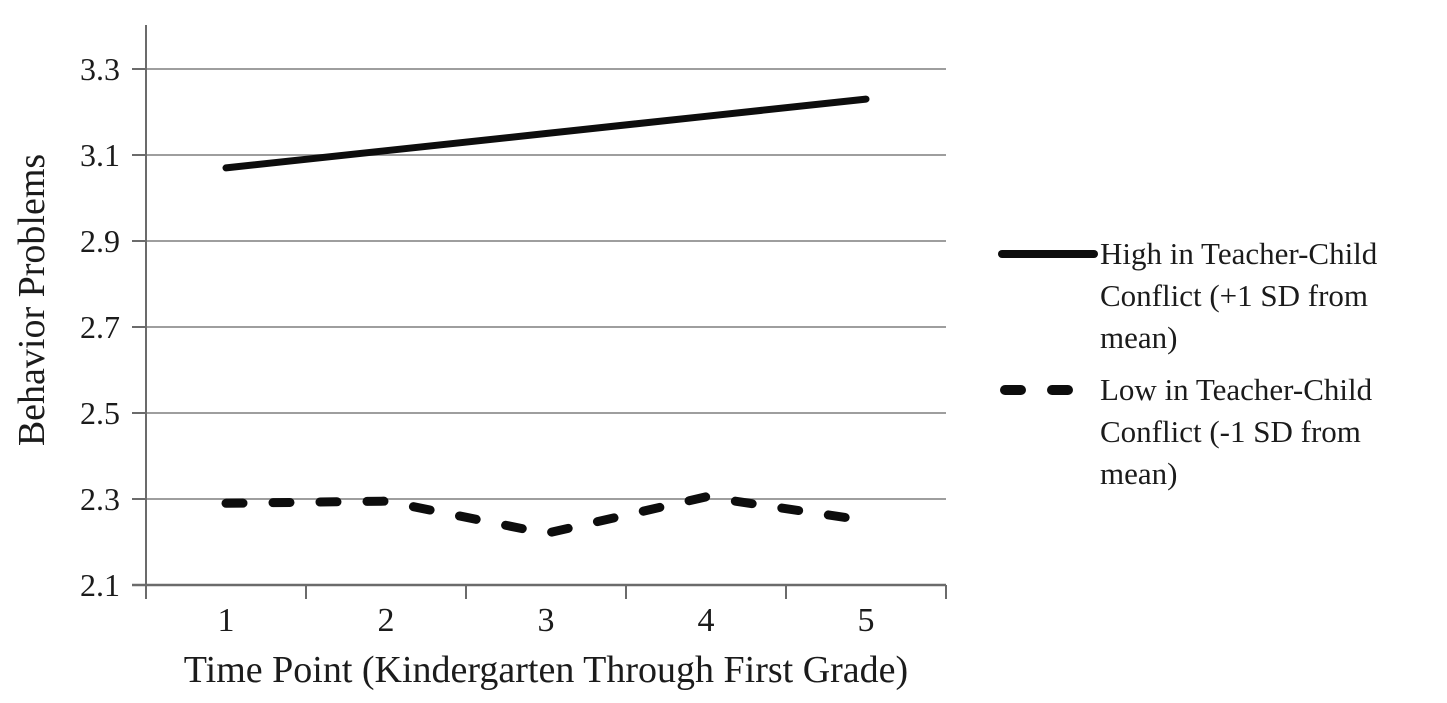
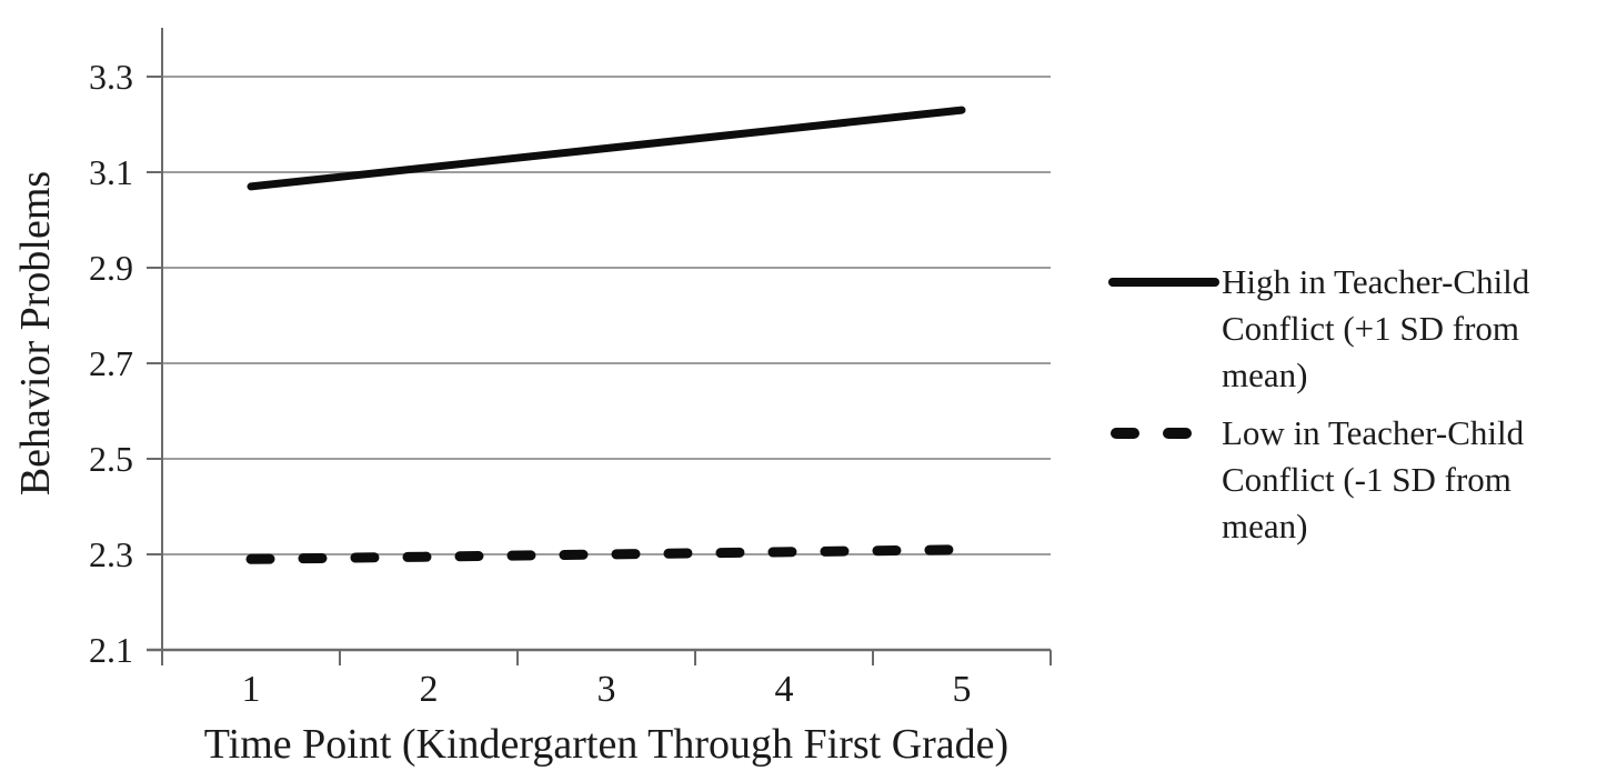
Low in Teacher-Child Conflict (-1 SD from mean)/3: 2.22 -> 2.30
Low in Teacher-Child Conflict (-1 SD from mean)/5: 2.25 -> 2.31
